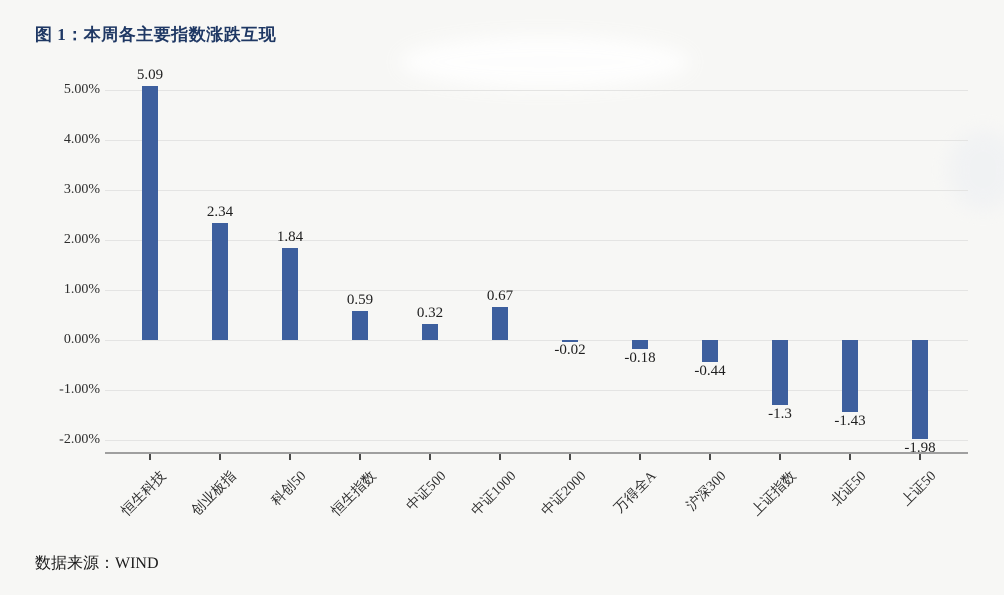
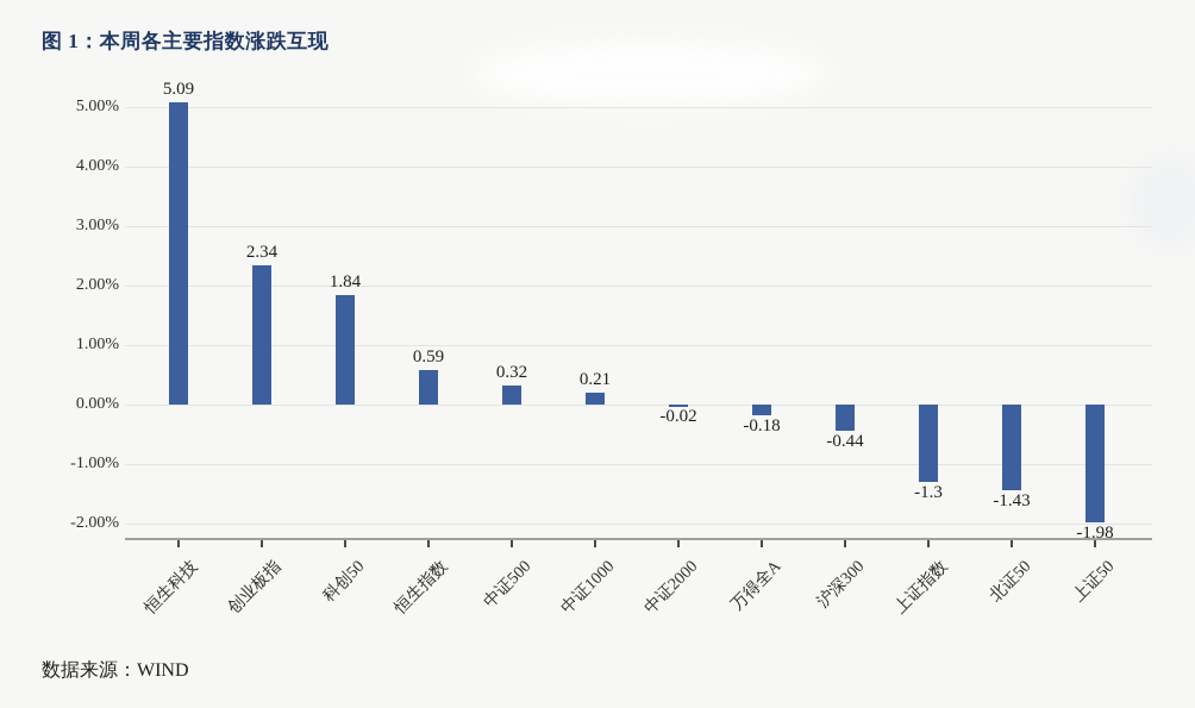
中证1000: 0.67 -> 0.21
